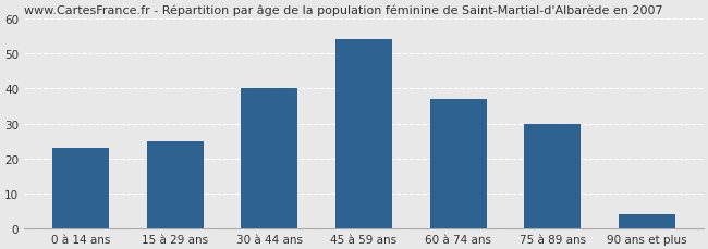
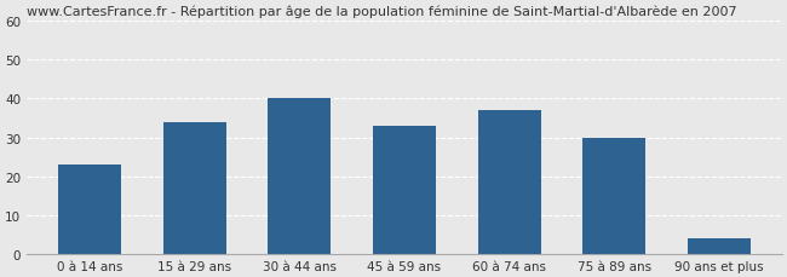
15 à 29 ans: 25 -> 34
45 à 59 ans: 54 -> 33
